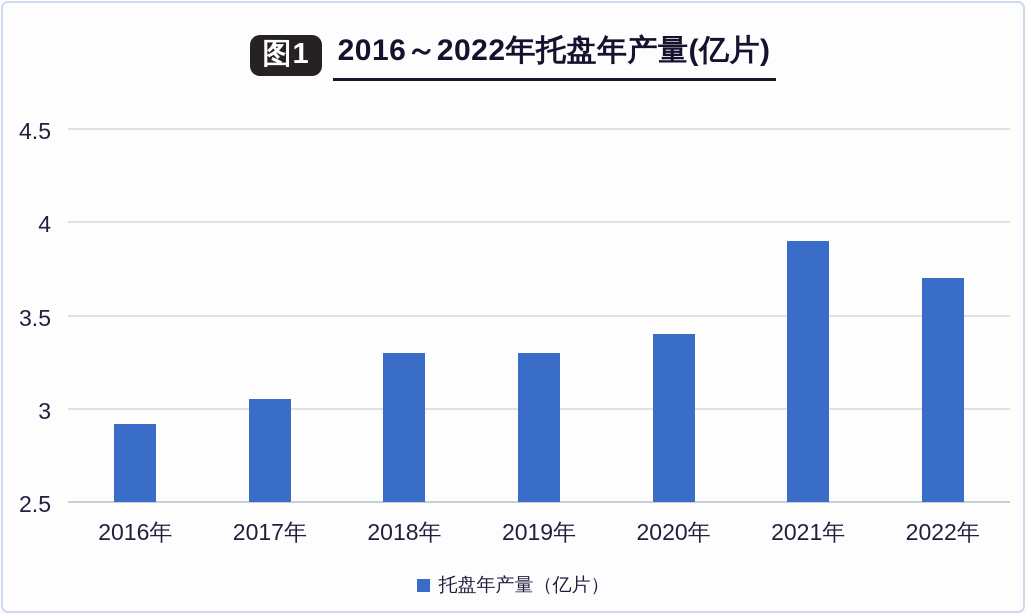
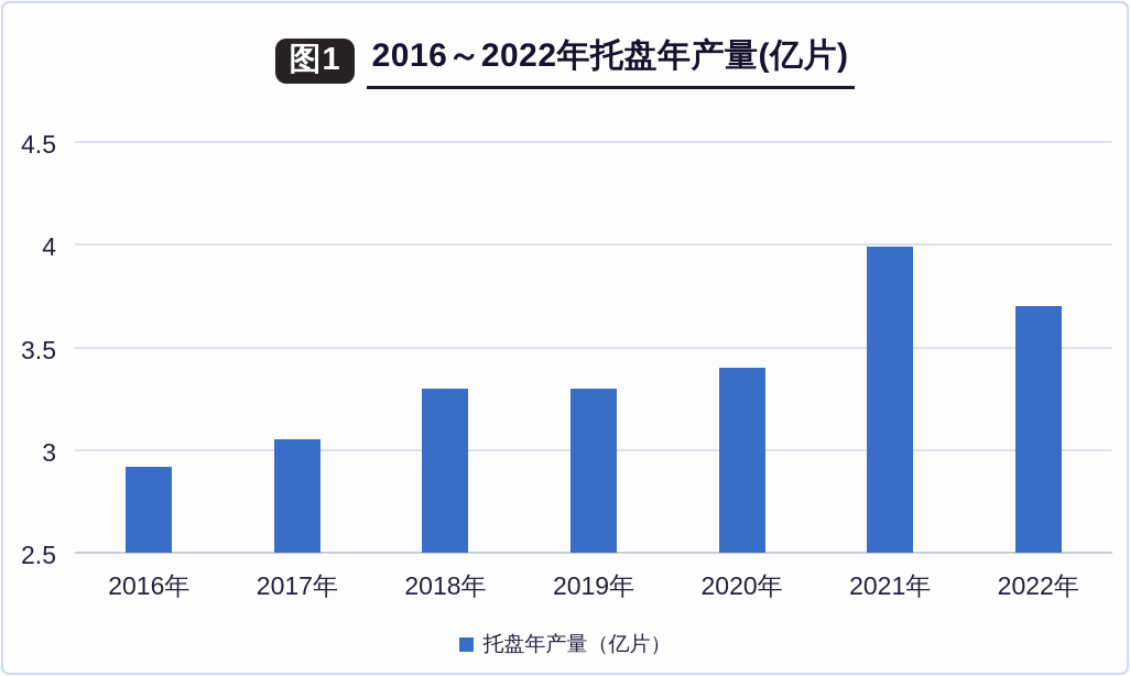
2021年: 3.90 -> 3.99
